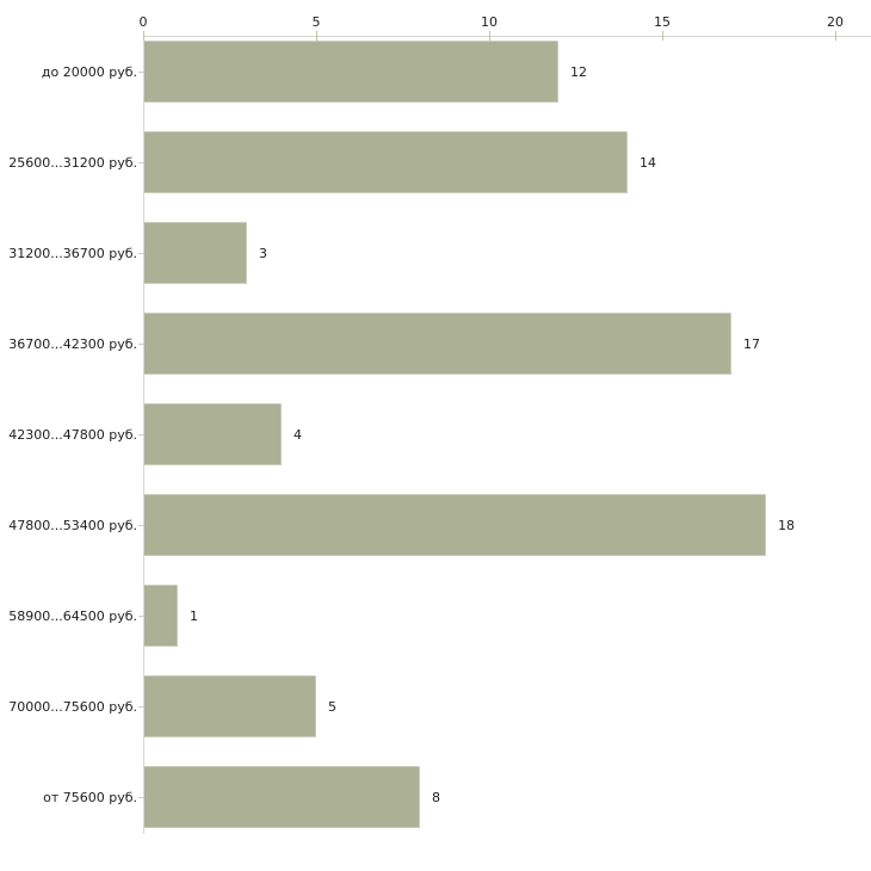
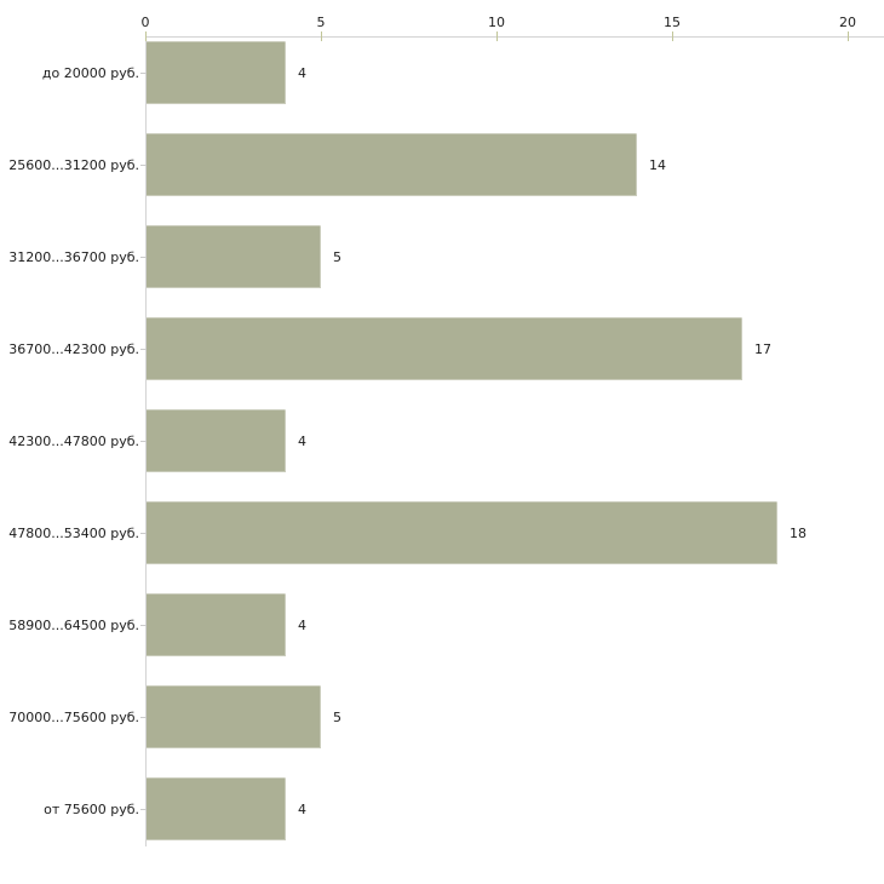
до 20000 руб.: 12 -> 4
31200...36700 руб.: 3 -> 5
58900...64500 руб.: 1 -> 4
от 75600 руб.: 8 -> 4
